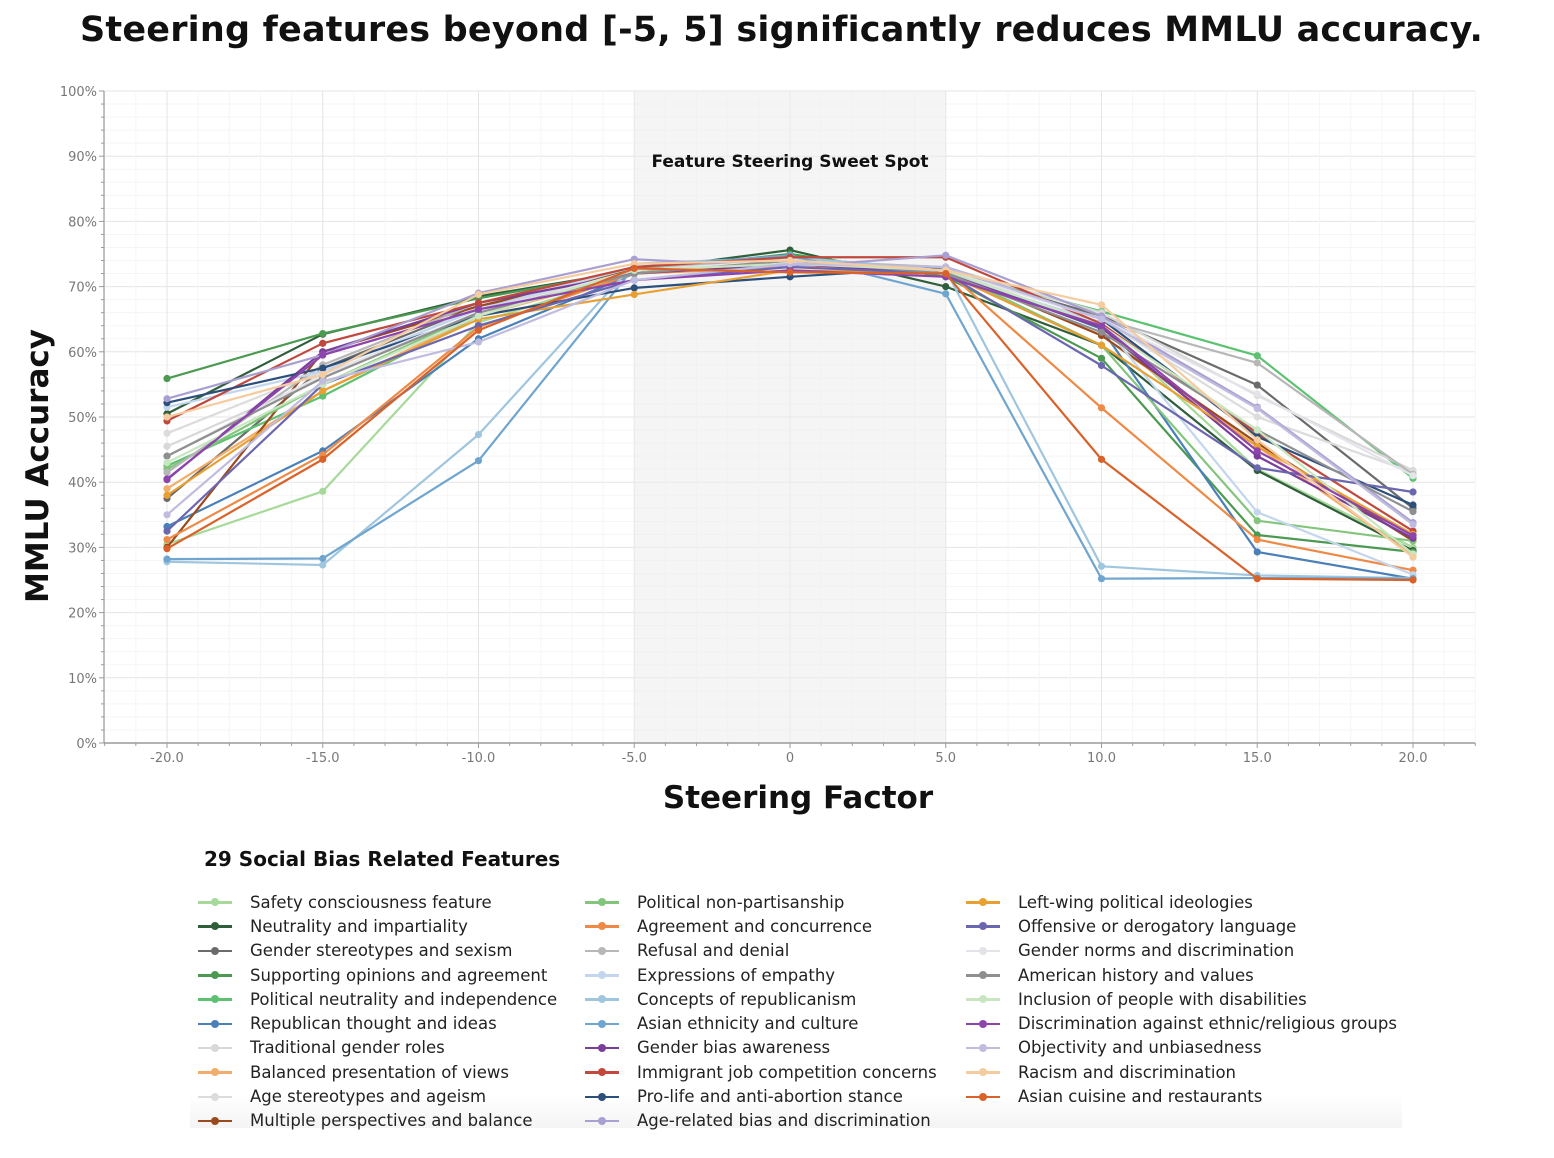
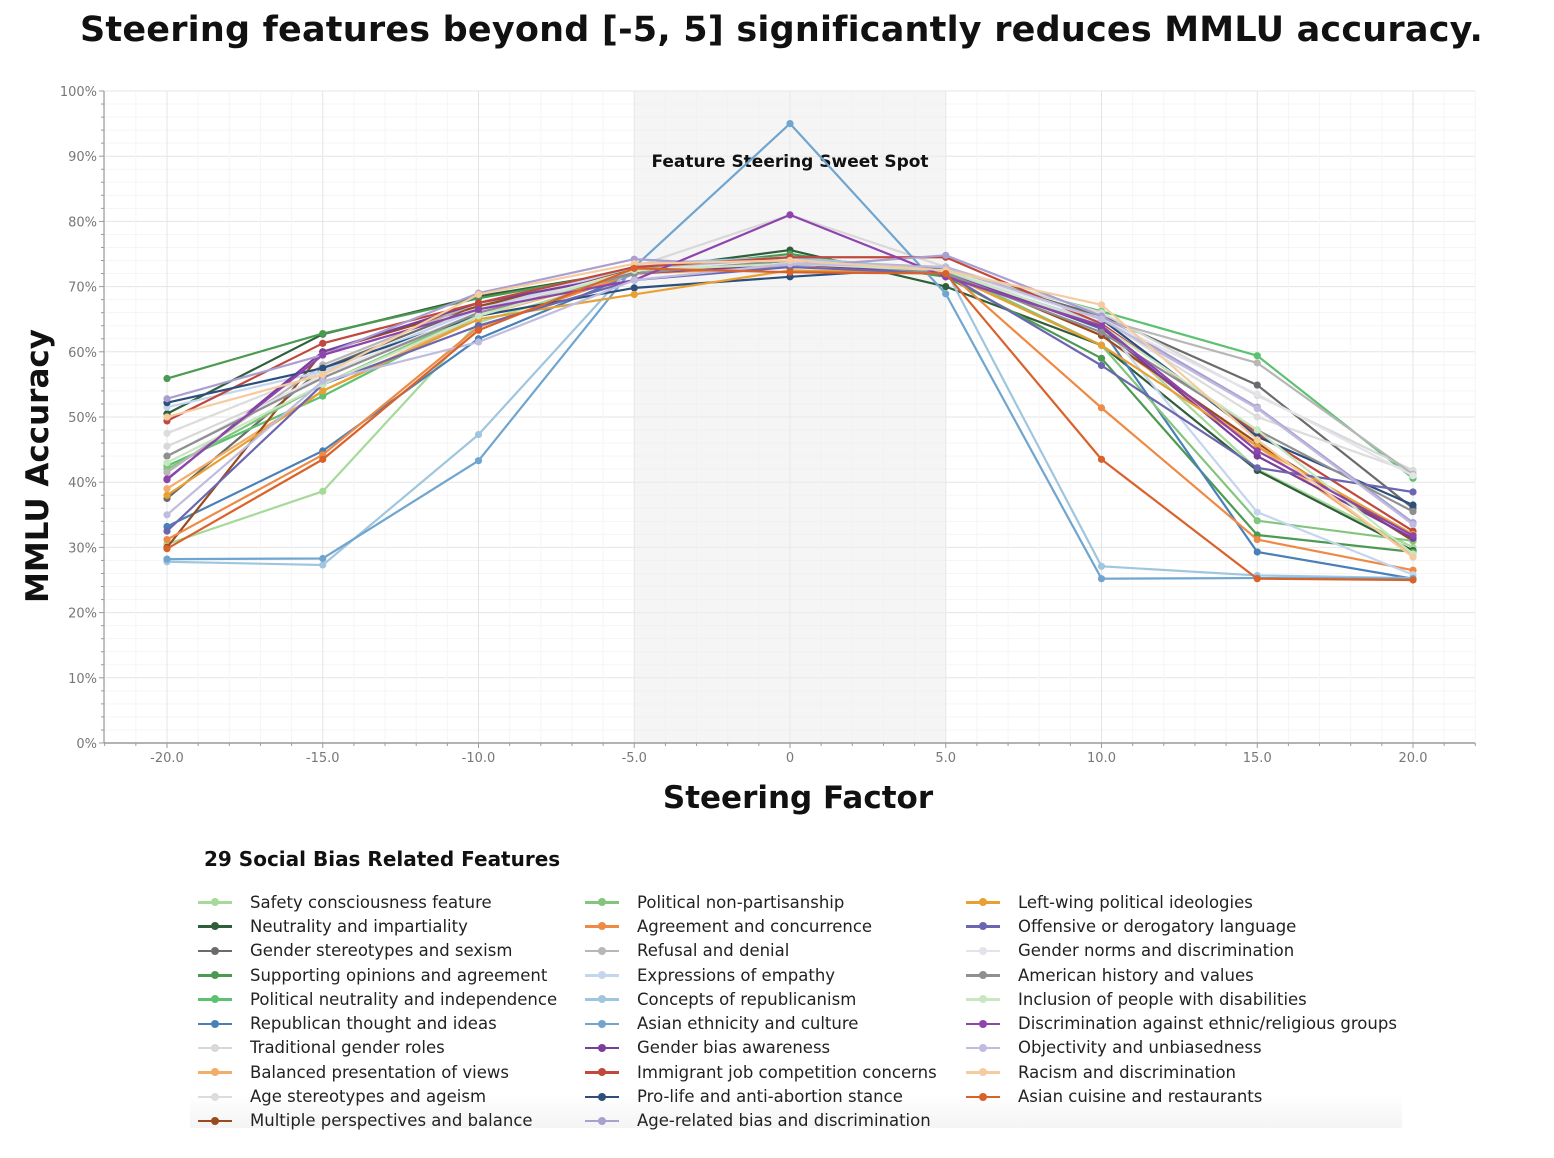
Traditional gender roles/0: 74% -> 81%
Asian ethnicity and culture/0: 75% -> 95%
Discrimination against ethnic/religious groups/0: 72% -> 81%
